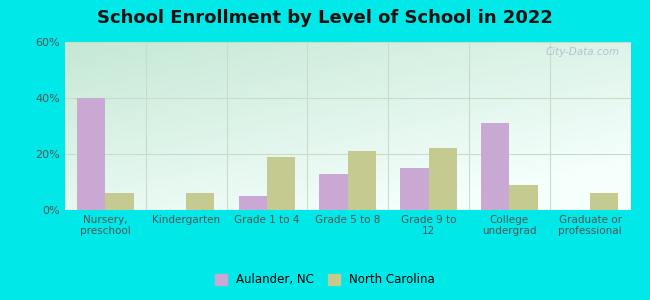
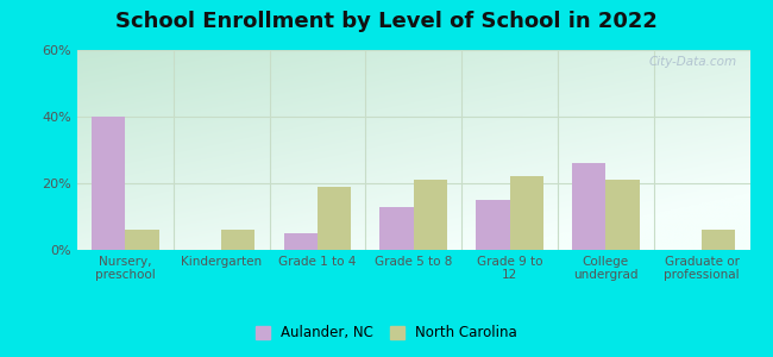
Aulander, NC/College undergrad: 31% -> 26%
North Carolina/College undergrad: 9% -> 21%
